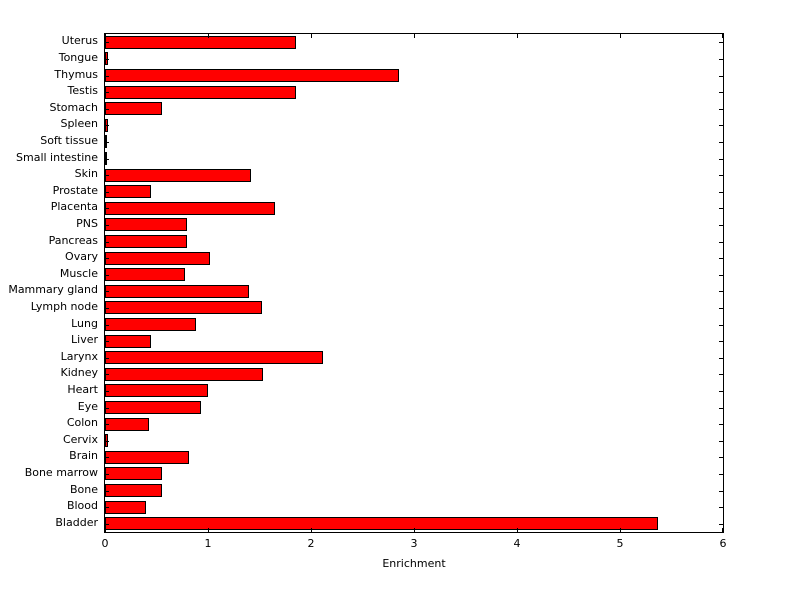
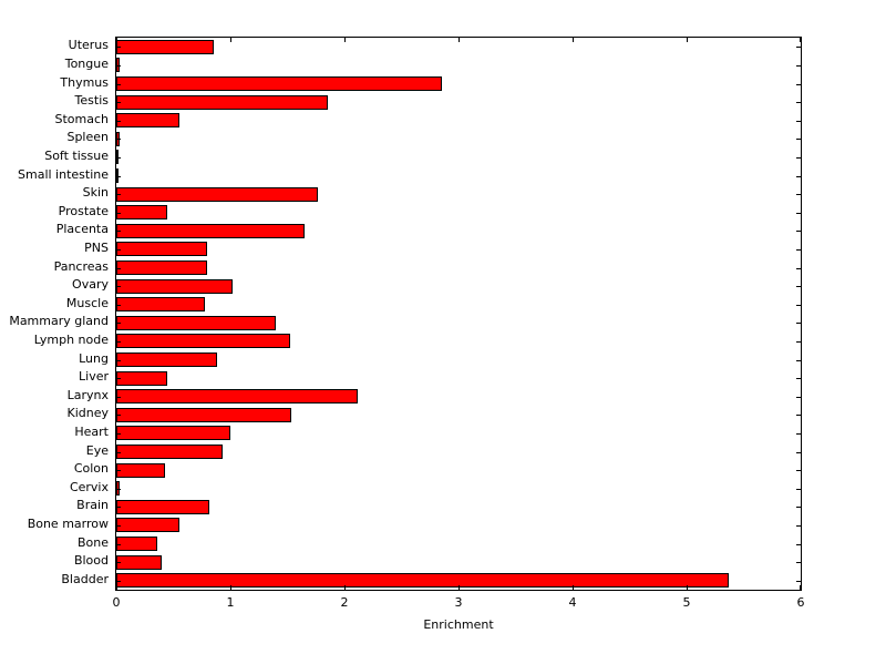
Uterus: 1.85 -> 0.85
Skin: 1.42 -> 1.77
Bone: 0.55 -> 0.36
